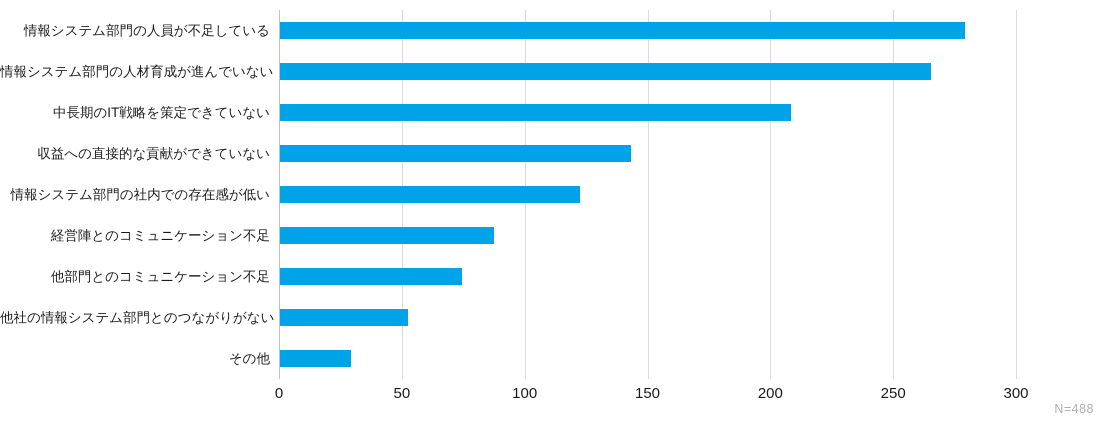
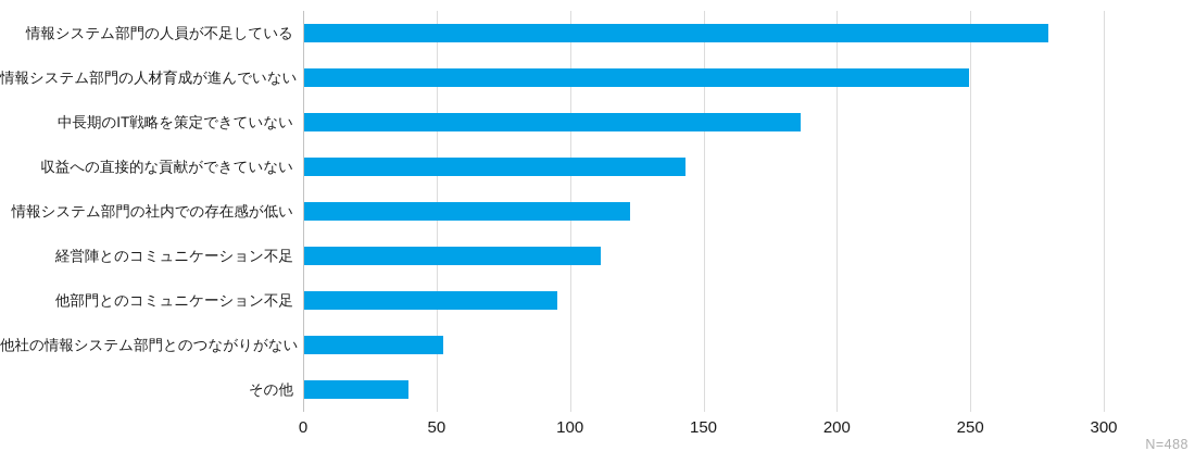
情報システム部門の人材育成が進んでいない: 265 -> 249
中長期のIT戦略を策定できていない: 208 -> 186
経営陣とのコミュニケーション不足: 87 -> 111
他部門とのコミュニケーション不足: 74 -> 95
その他: 29 -> 39
